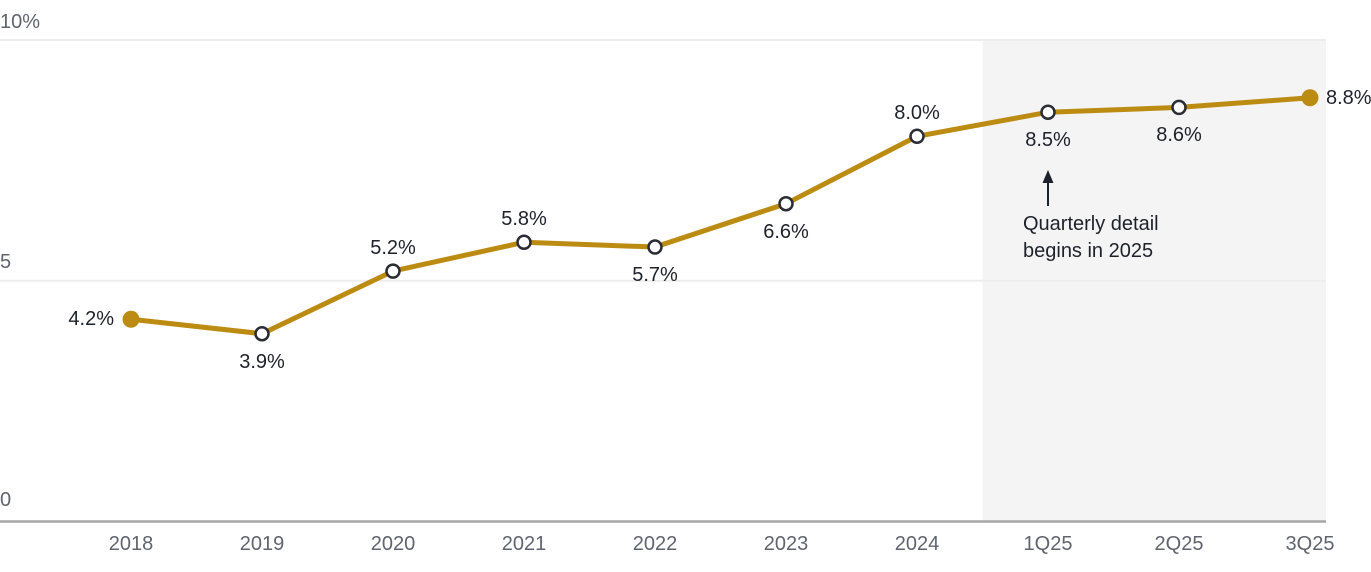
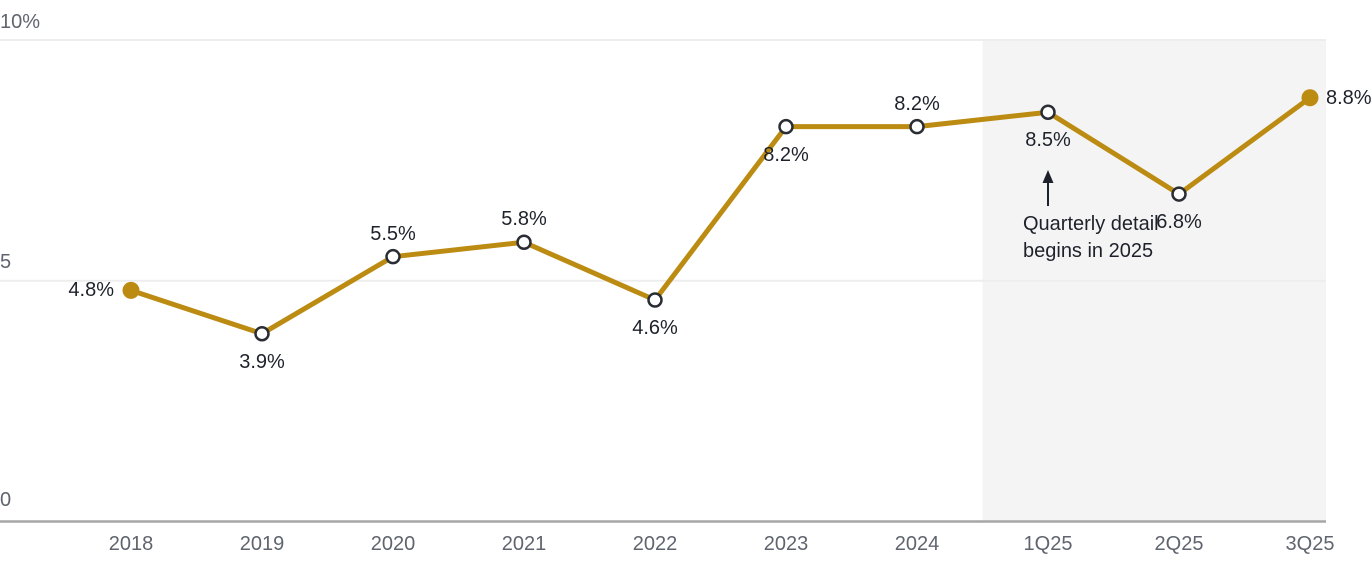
2018: 4.2% -> 4.8%
2020: 5.2% -> 5.5%
2022: 5.7% -> 4.6%
2023: 6.6% -> 8.2%
2024: 8.0% -> 8.2%
2Q25: 8.6% -> 6.8%
